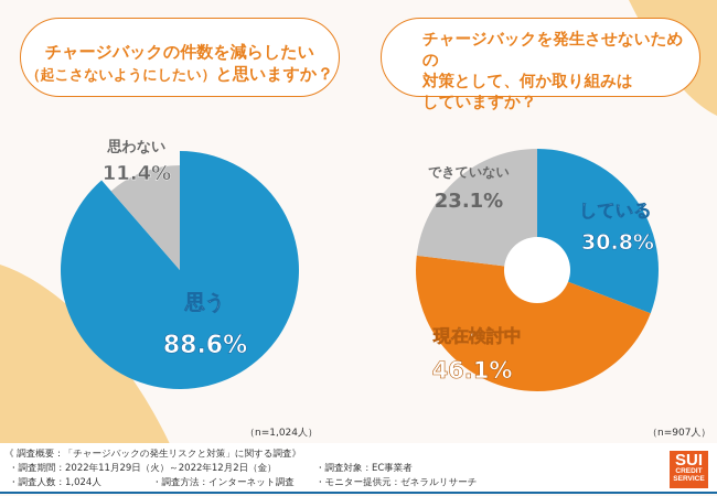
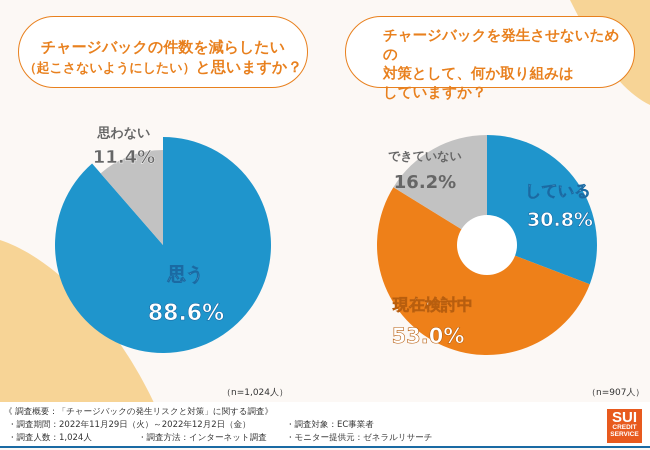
チャージバックを発生させないための対策として、何か取り組みはしていますか？/現在検討中: 46.1% -> 53.0%
チャージバックを発生させないための対策として、何か取り組みはしていますか？/できていない: 23.1% -> 16.2%
